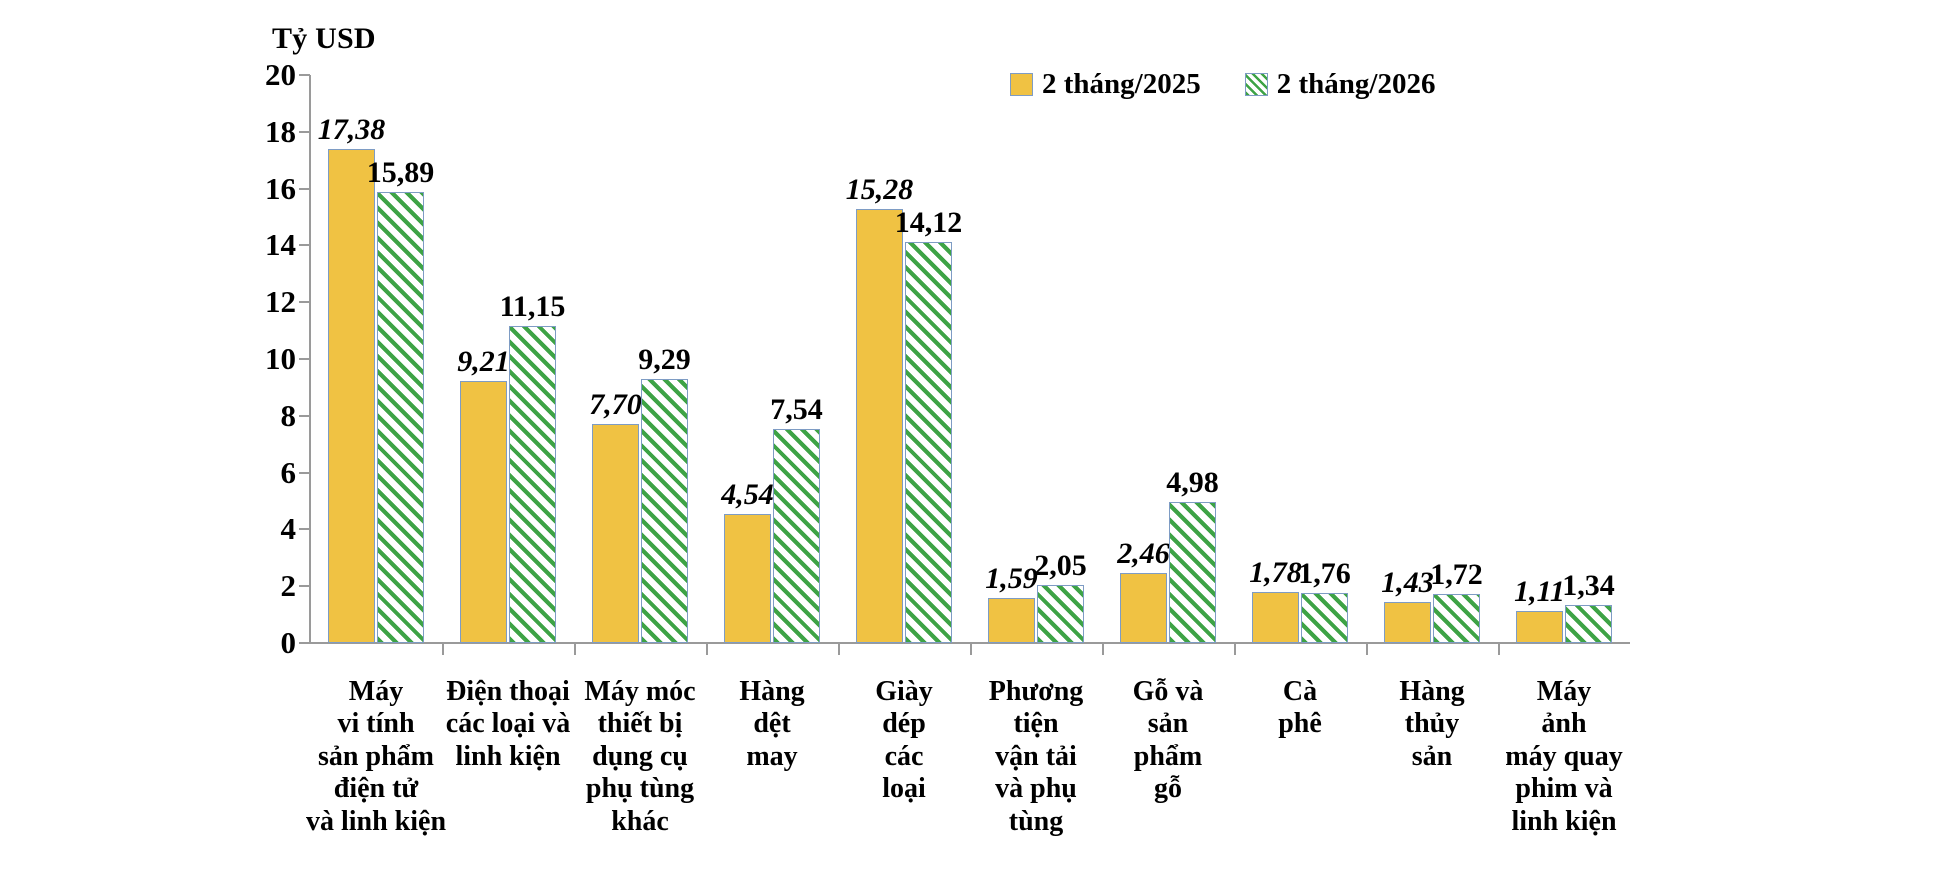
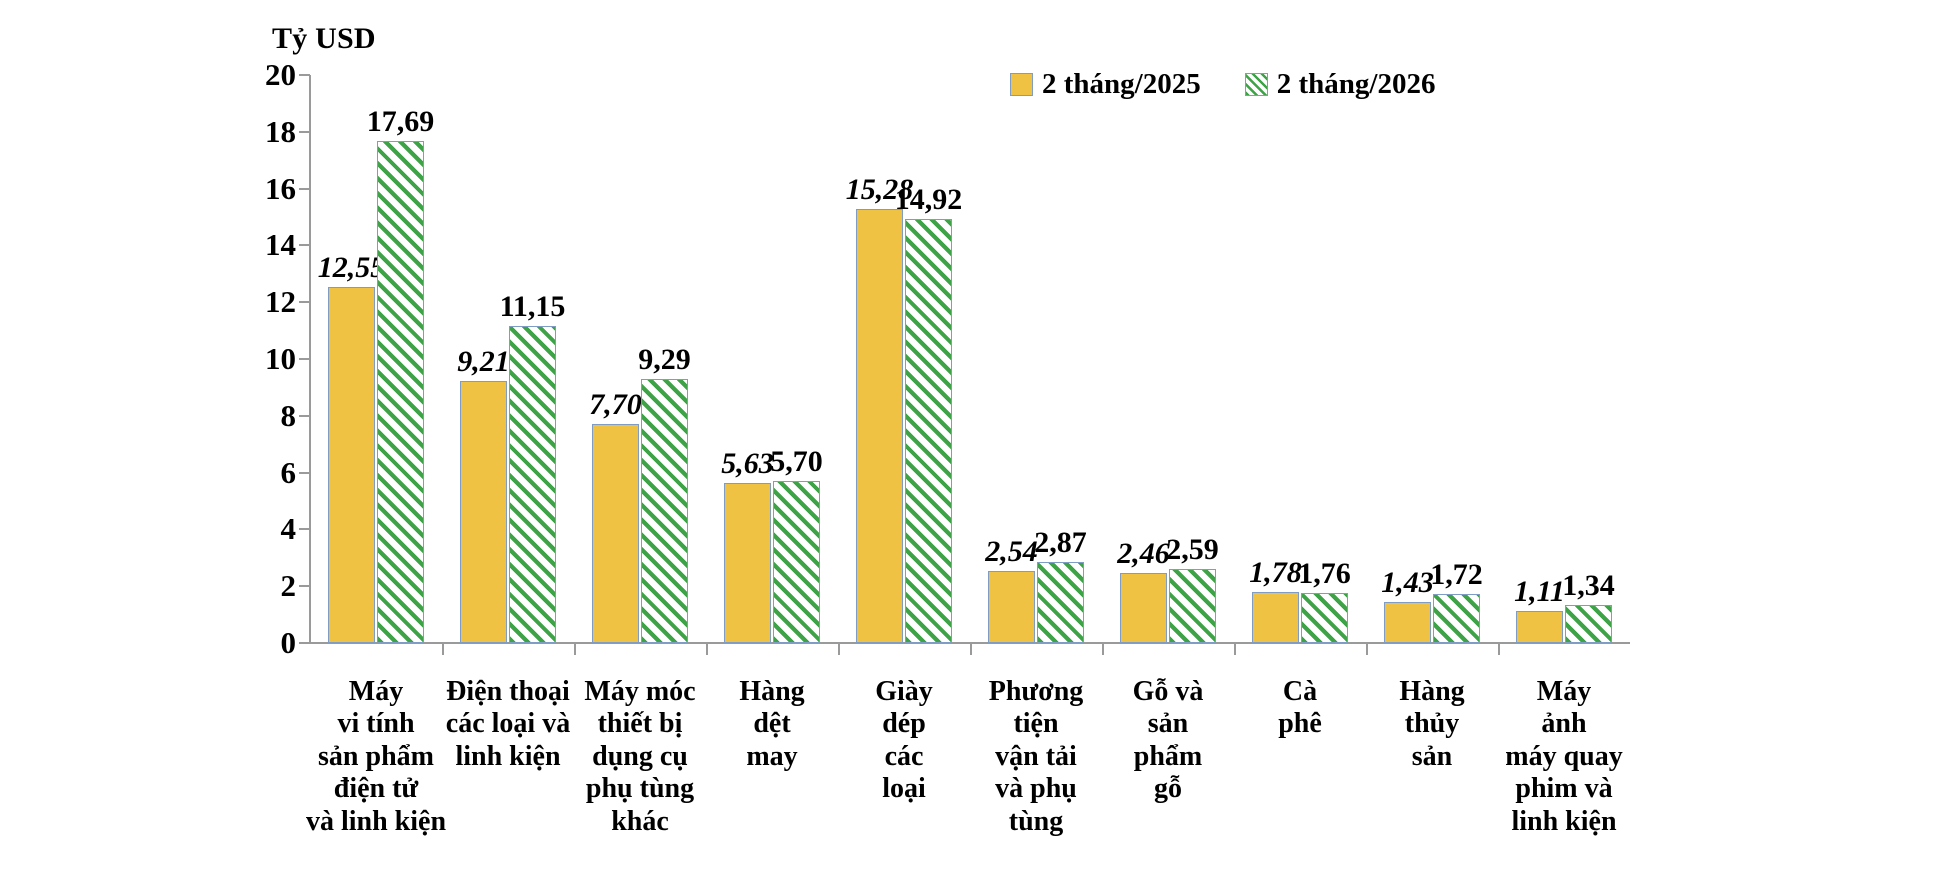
2 tháng/2025/Máy vi tính sản phẩm điện tử và linh kiện: 17,38 -> 12,55
2 tháng/2026/Máy vi tính sản phẩm điện tử và linh kiện: 15,89 -> 17,69
2 tháng/2025/Hàng dệt may: 4,54 -> 5,63
2 tháng/2026/Hàng dệt may: 7,54 -> 5,70
2 tháng/2026/Giày dép các loại: 14,12 -> 14,92
2 tháng/2025/Phương tiện vận tải và phụ tùng: 1,59 -> 2,54
2 tháng/2026/Phương tiện vận tải và phụ tùng: 2,05 -> 2,87
2 tháng/2026/Gỗ và sản phẩm gỗ: 4,98 -> 2,59
